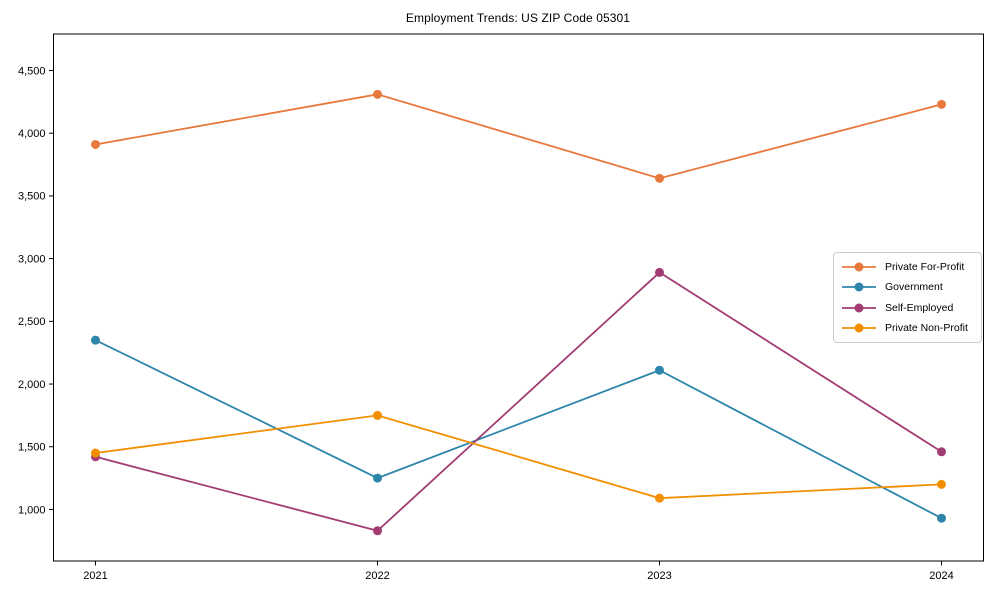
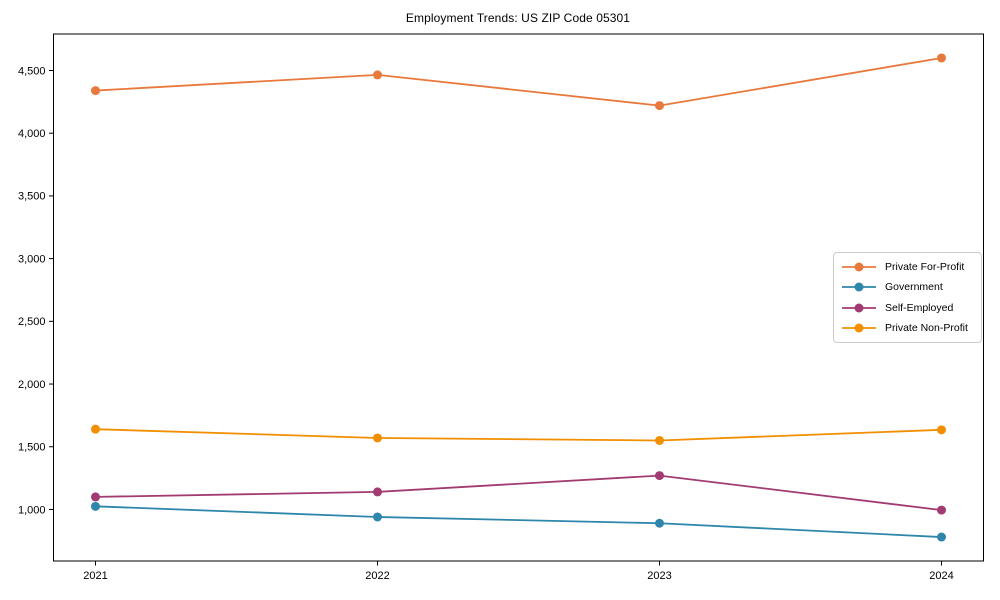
Private For-Profit/2021: 3910 -> 4340
Government/2021: 2350 -> 1020
Self-Employed/2021: 1420 -> 1100
Private Non-Profit/2021: 1450 -> 1640
Private For-Profit/2022: 4310 -> 4460
Government/2022: 1250 -> 940
Self-Employed/2022: 830 -> 1140
Private Non-Profit/2022: 1750 -> 1570
Private For-Profit/2023: 3640 -> 4220
Government/2023: 2110 -> 890
Self-Employed/2023: 2890 -> 1270
Private Non-Profit/2023: 1090 -> 1550
Private For-Profit/2024: 4230 -> 4600
Government/2024: 930 -> 780
Self-Employed/2024: 1460 -> 1000
Private Non-Profit/2024: 1200 -> 1640
